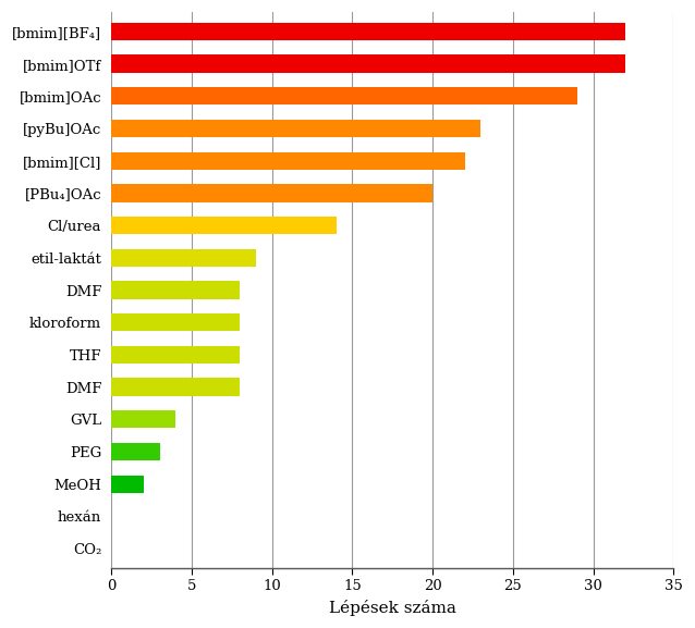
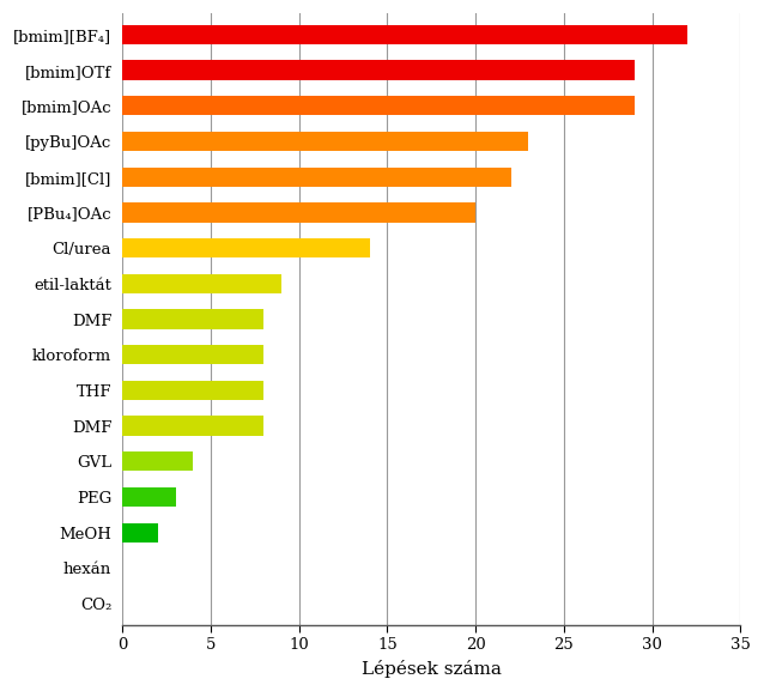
[bmim]OTf: 32 -> 29
